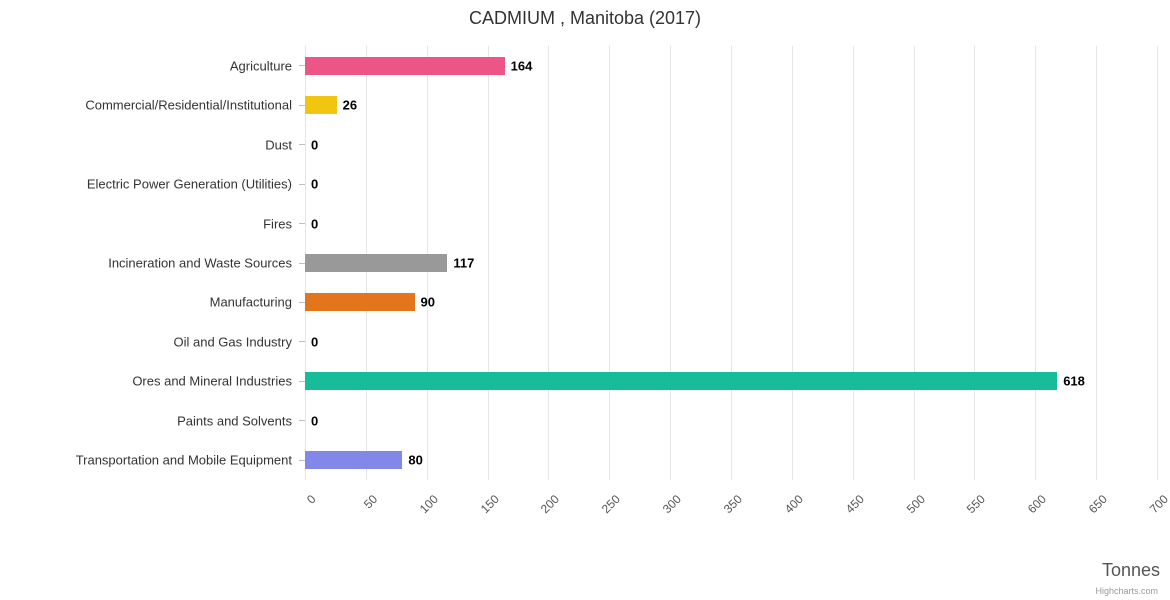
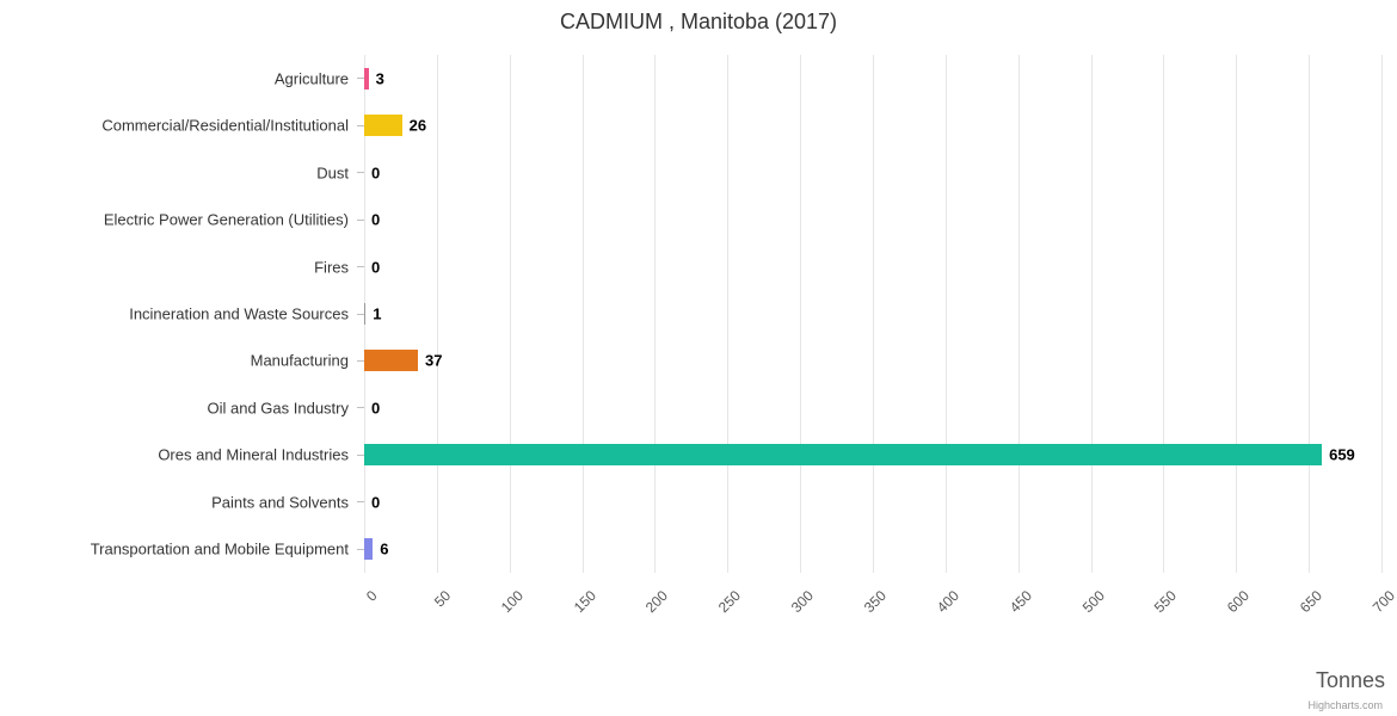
Agriculture: 164 -> 3
Incineration and Waste Sources: 117 -> 1
Manufacturing: 90 -> 37
Ores and Mineral Industries: 618 -> 659
Transportation and Mobile Equipment: 80 -> 6
